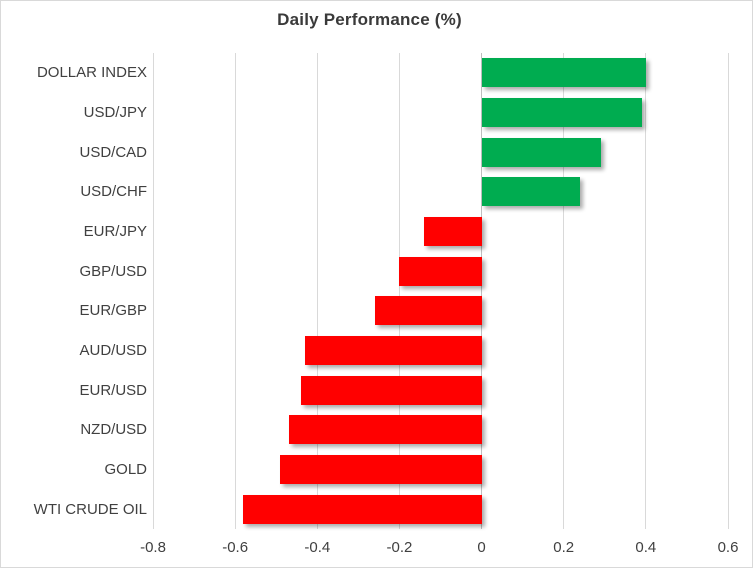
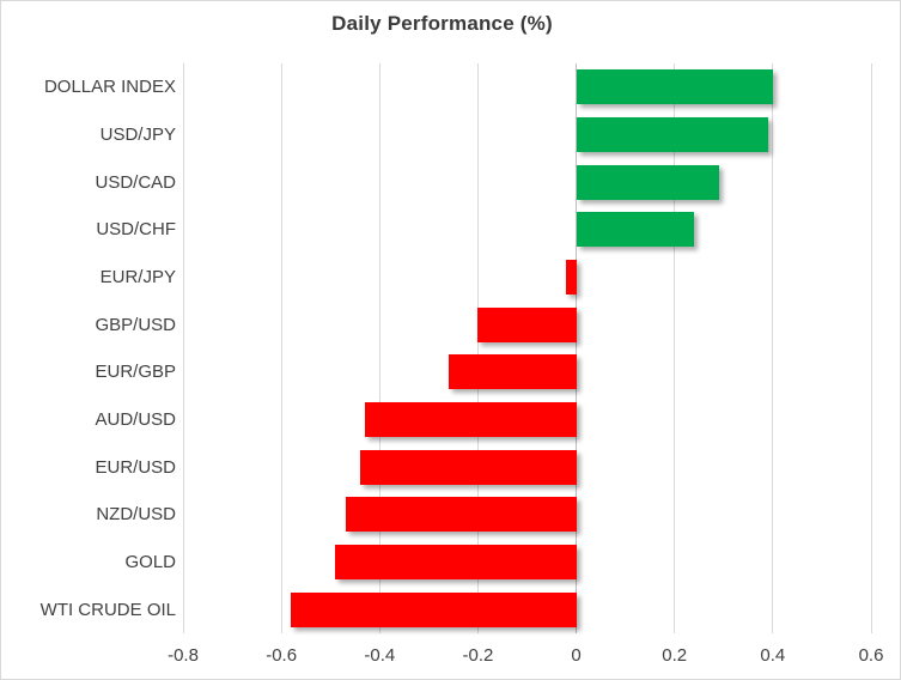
EUR/JPY: -0.14 -> -0.02
